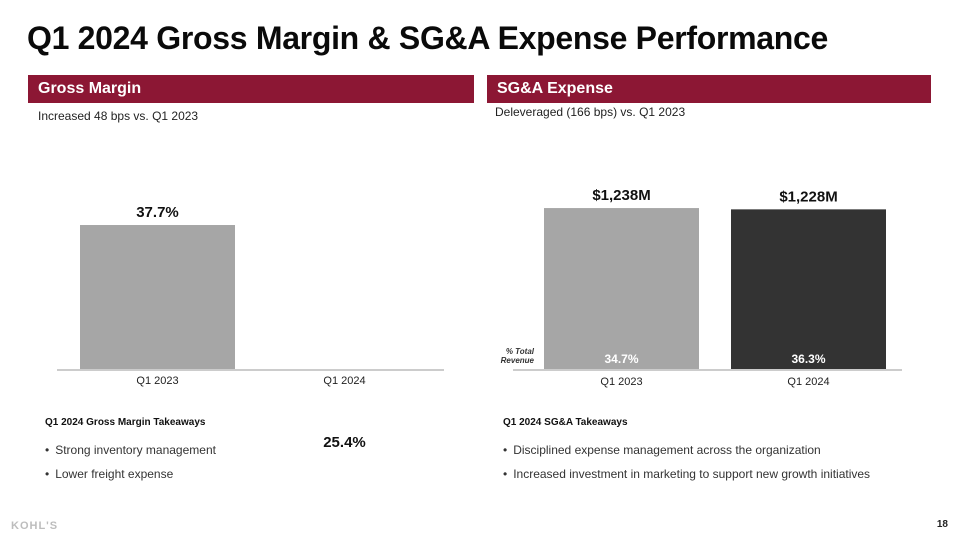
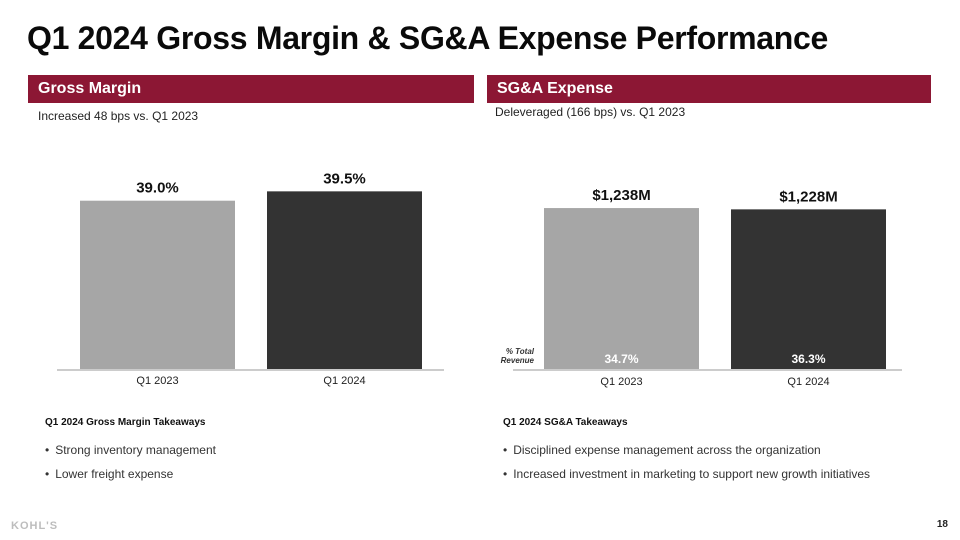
Gross Margin/Q1 2023: 37.7% -> 39.0%
Gross Margin/Q1 2024: 25.4% -> 39.5%
